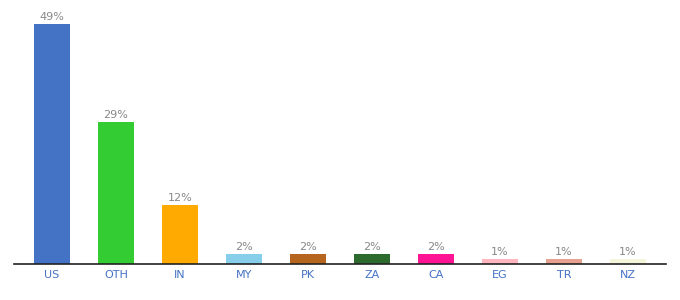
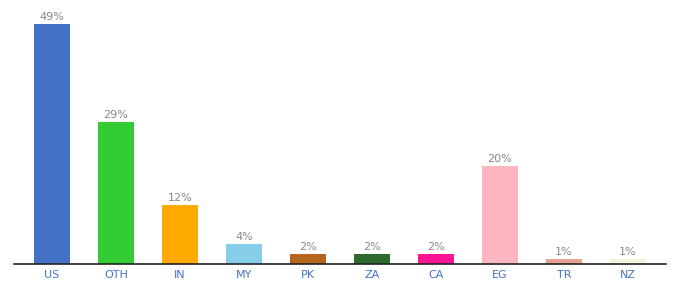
MY: 2% -> 4%
EG: 1% -> 20%
